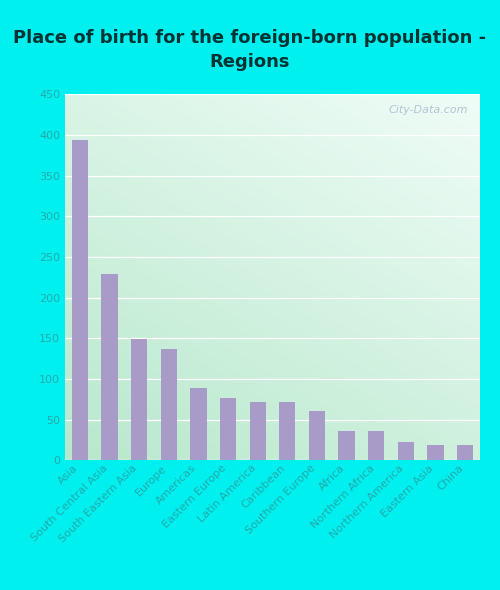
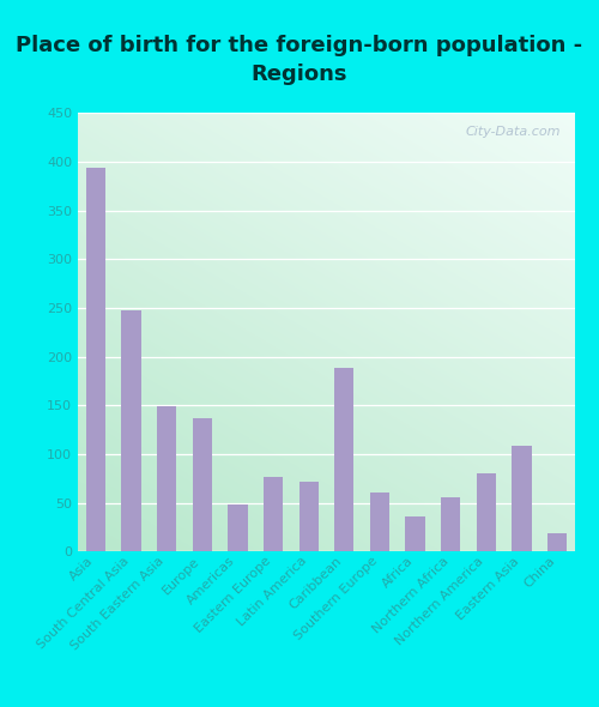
South Central Asia: 229 -> 248
Americas: 89 -> 48
Caribbean: 71 -> 188
Northern Africa: 36 -> 56
Northern America: 22 -> 80
Eastern Asia: 19 -> 108
